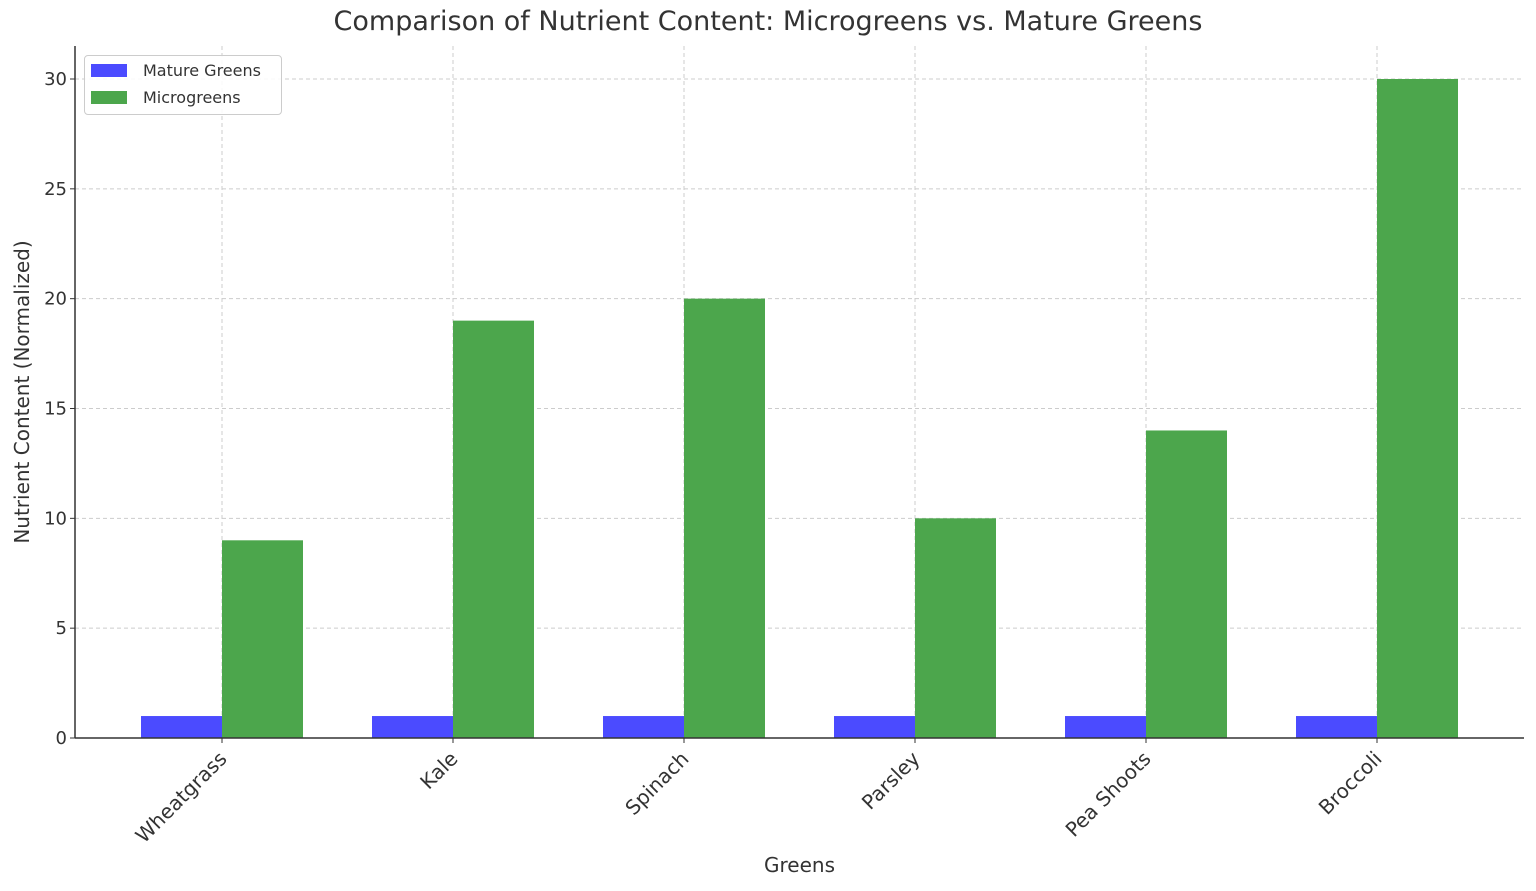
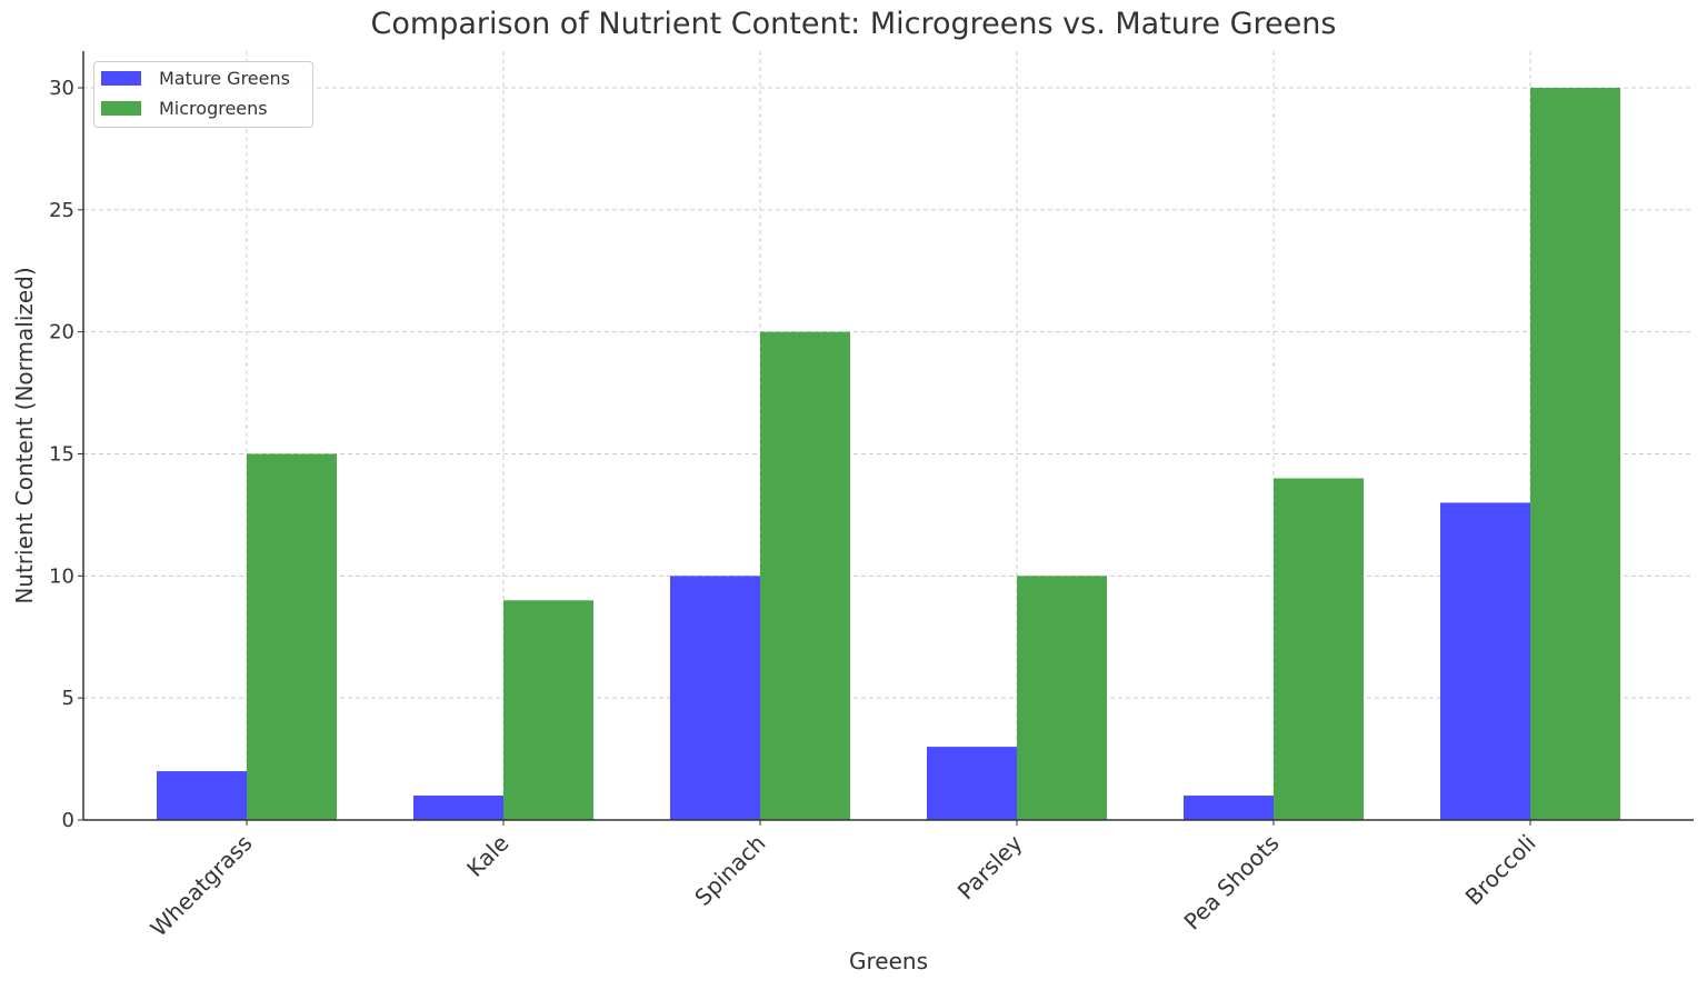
Mature Greens/Wheatgrass: 1 -> 2
Microgreens/Wheatgrass: 9 -> 15
Microgreens/Kale: 19 -> 9
Mature Greens/Spinach: 1 -> 10
Mature Greens/Parsley: 1 -> 3
Mature Greens/Broccoli: 1 -> 13
